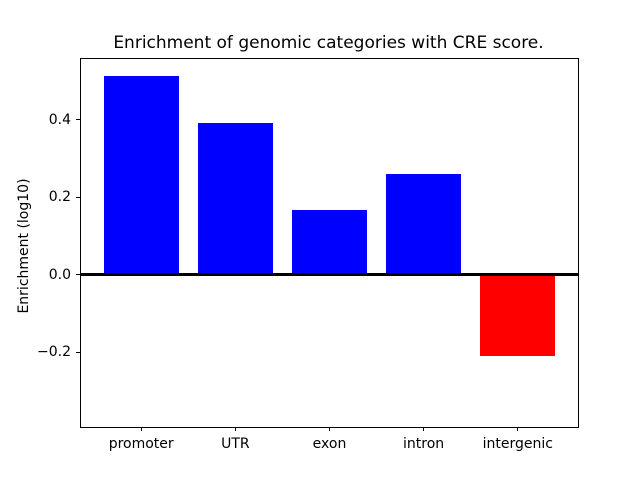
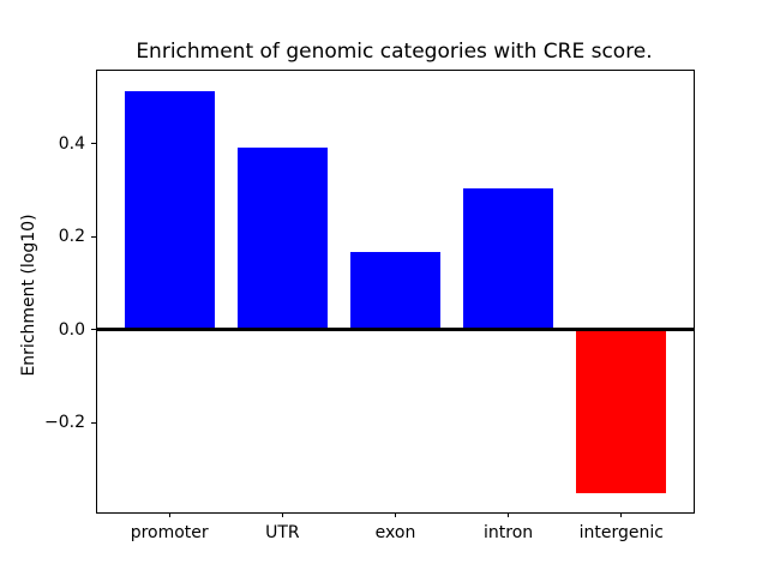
intron: 0.26 -> 0.30
intergenic: -0.21 -> -0.35
